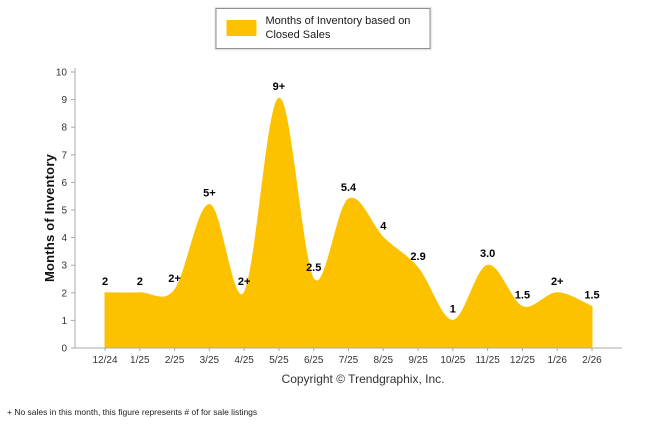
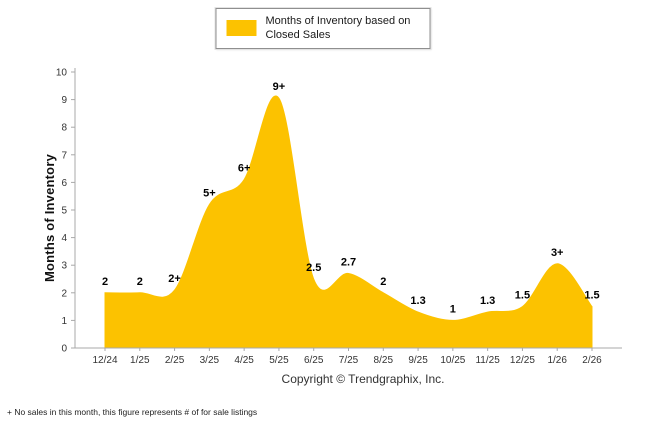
4/25: 2 -> 6
7/25: 5.4 -> 2.7
8/25: 4 -> 2
9/25: 2.9 -> 1.3
11/25: 3.0 -> 1.3
1/26: 2 -> 3
